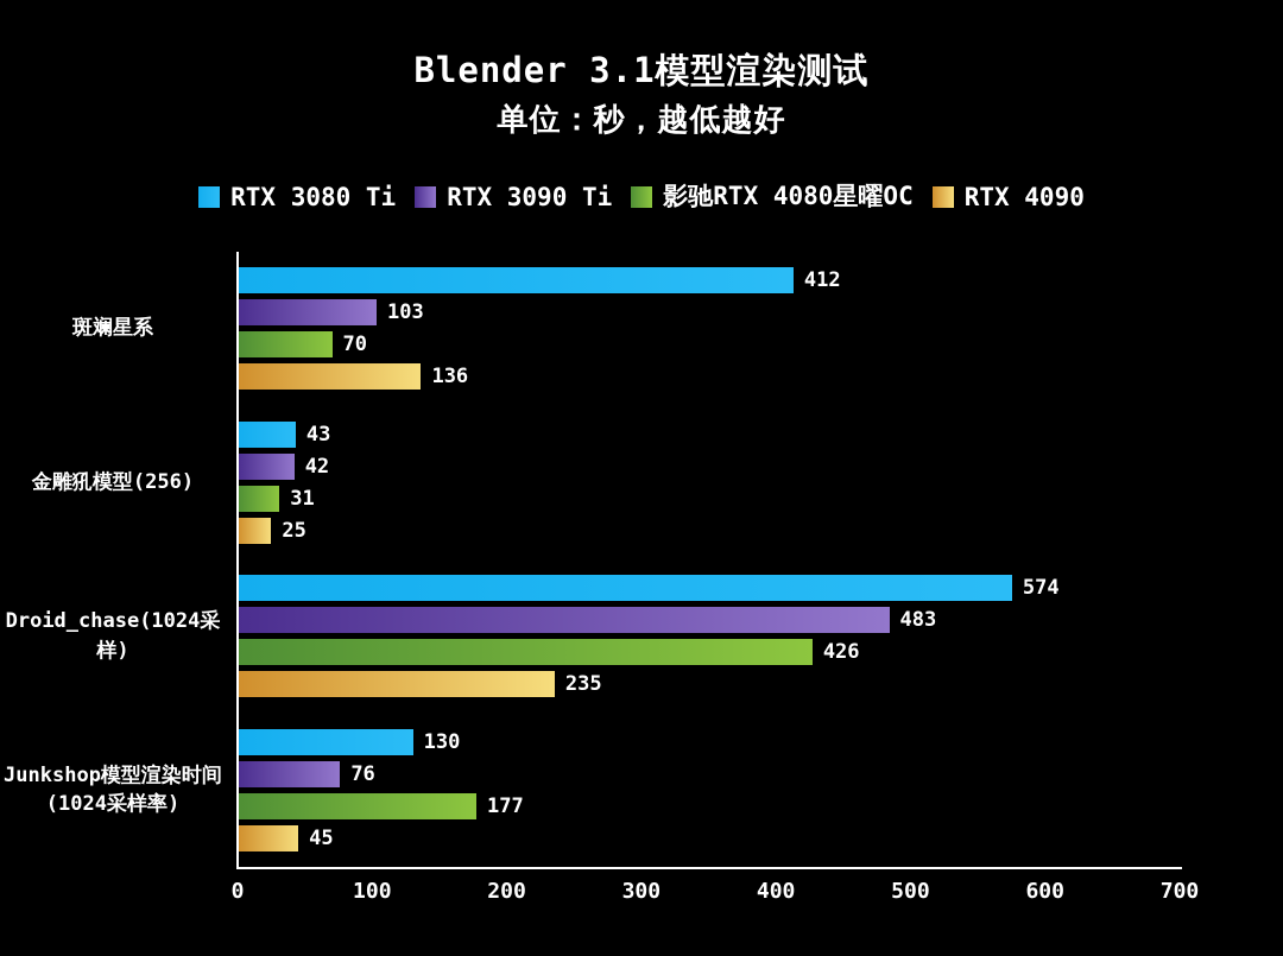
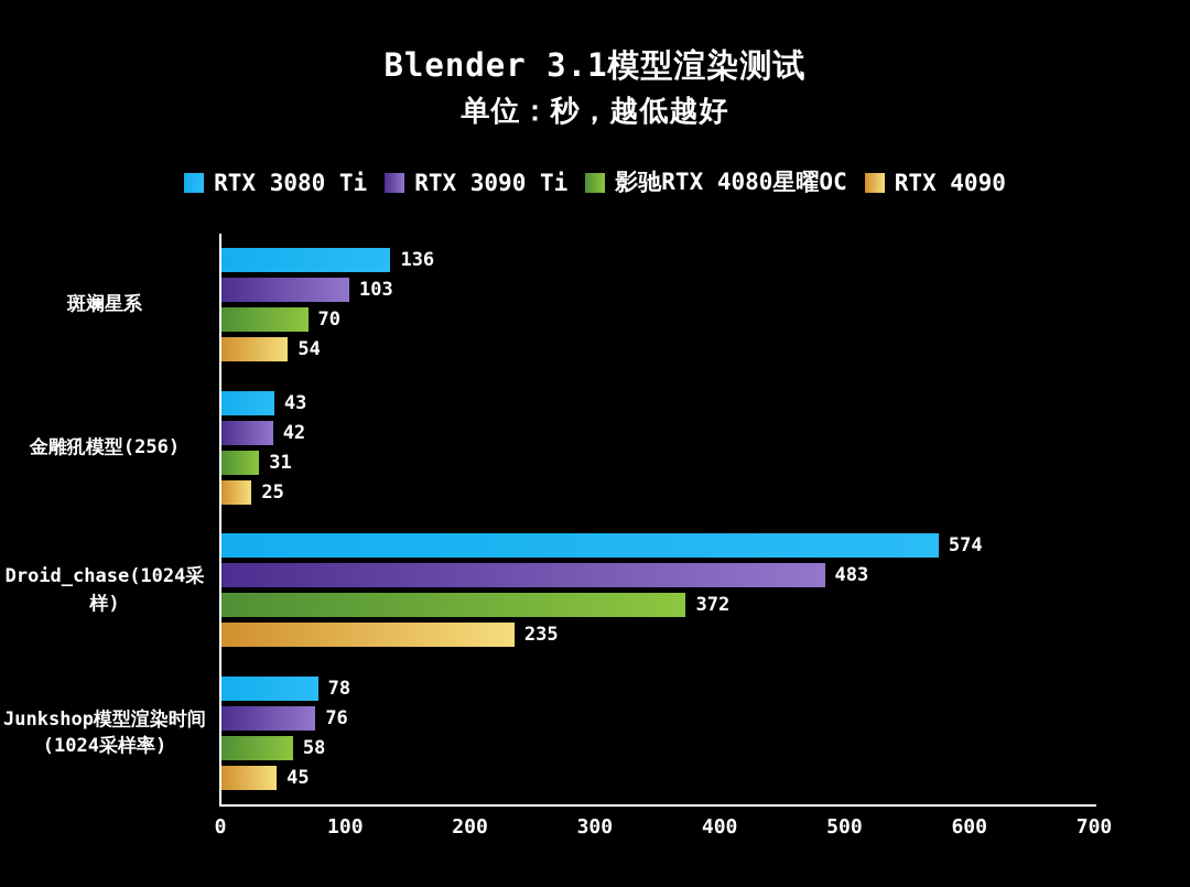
RTX 3080 Ti/斑斓星系: 412 -> 136
RTX 4090/斑斓星系: 136 -> 54
影驰RTX 4080星曜OC/Droid_chase(1024采样): 426 -> 372
RTX 3080 Ti/Junkshop模型渲染时间(1024采样率): 130 -> 78
影驰RTX 4080星曜OC/Junkshop模型渲染时间(1024采样率): 177 -> 58
